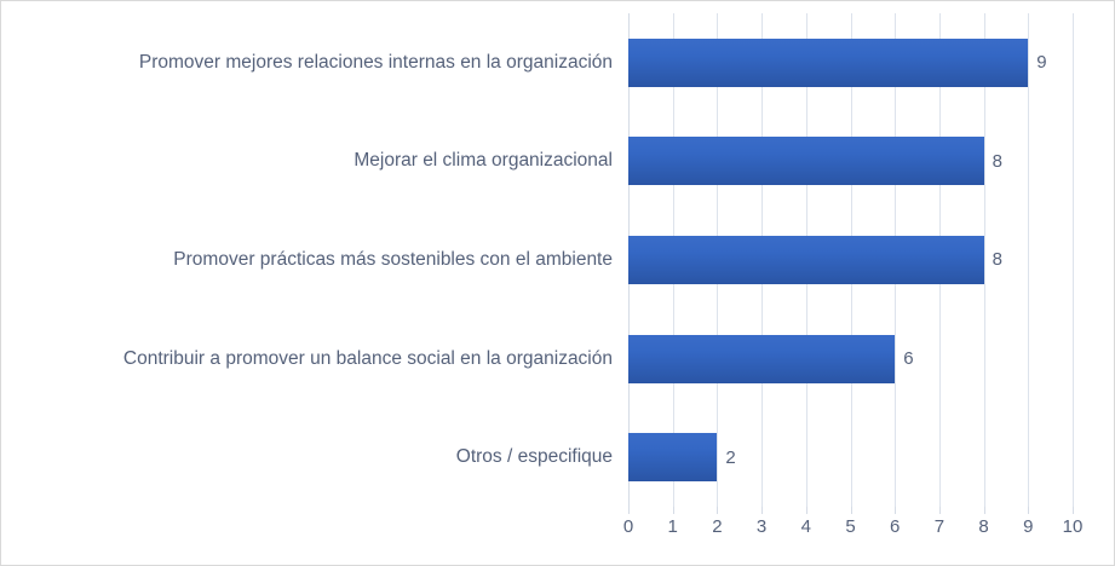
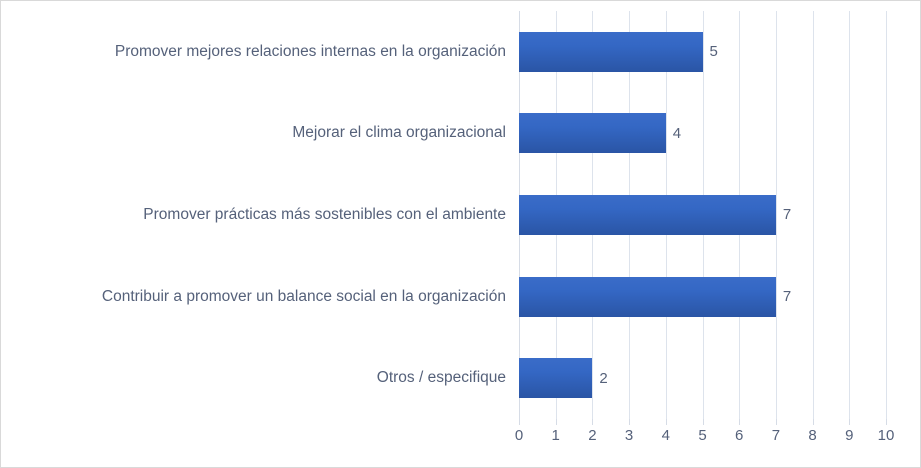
Promover mejores relaciones internas en la organización: 9 -> 5
Mejorar el clima organizacional: 8 -> 4
Promover prácticas más sostenibles con el ambiente: 8 -> 7
Contribuir a promover un balance social en la organización: 6 -> 7
